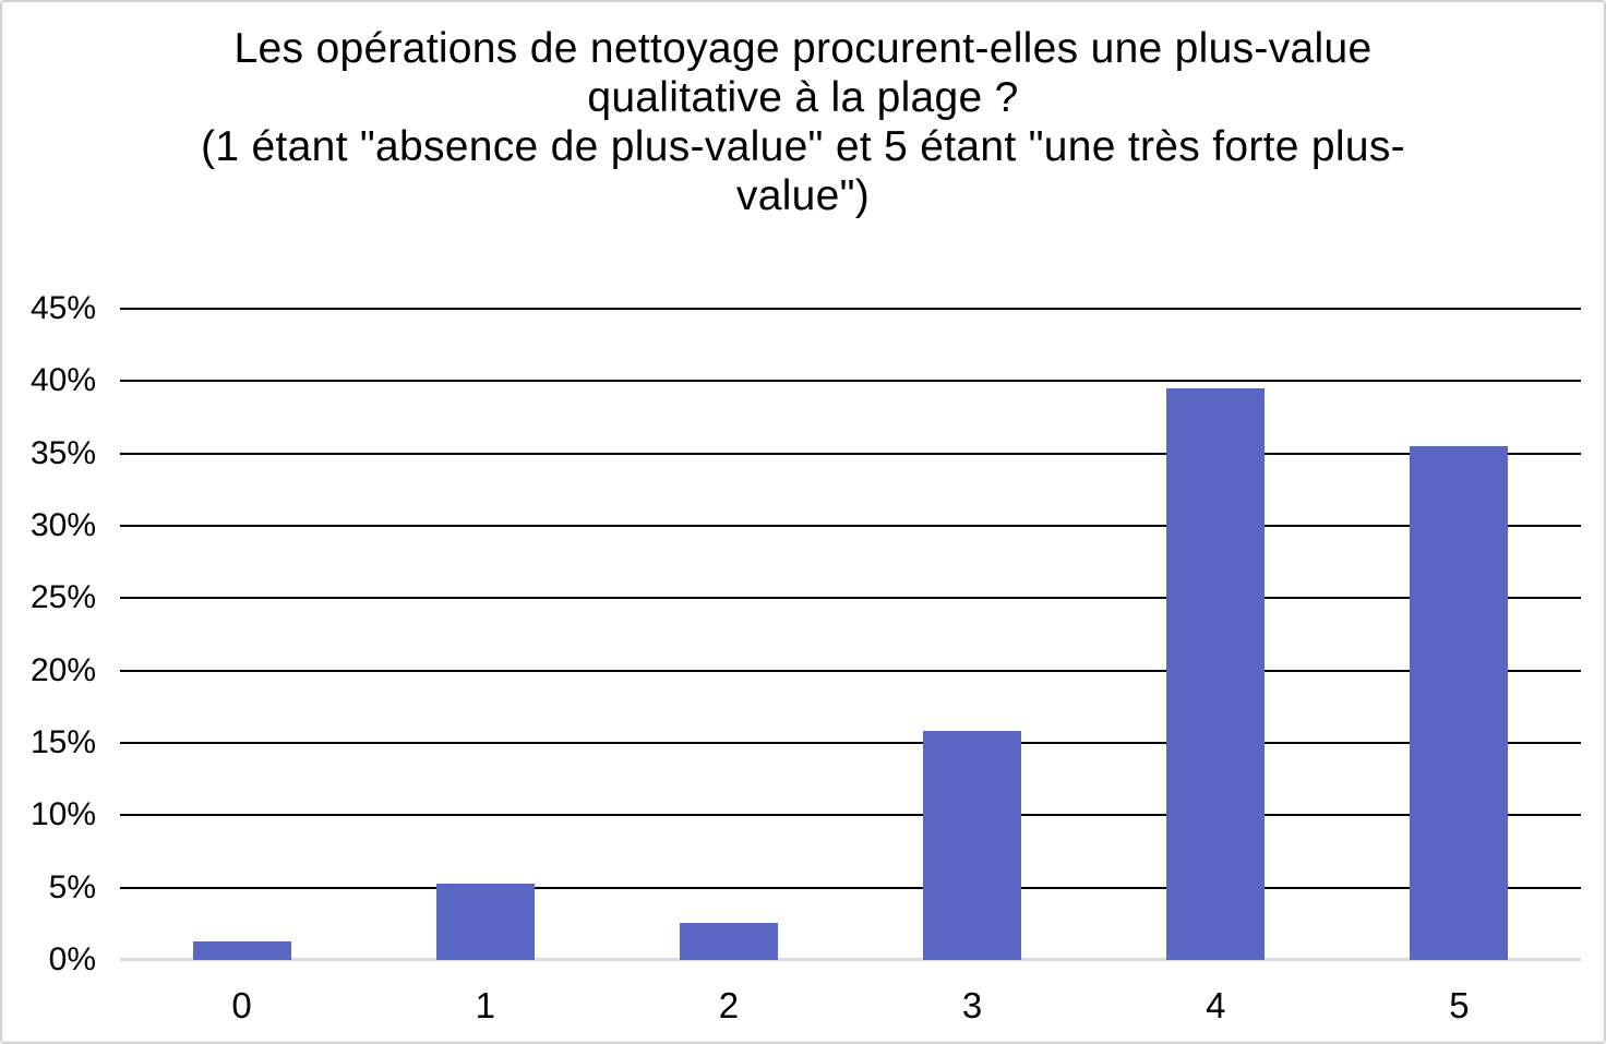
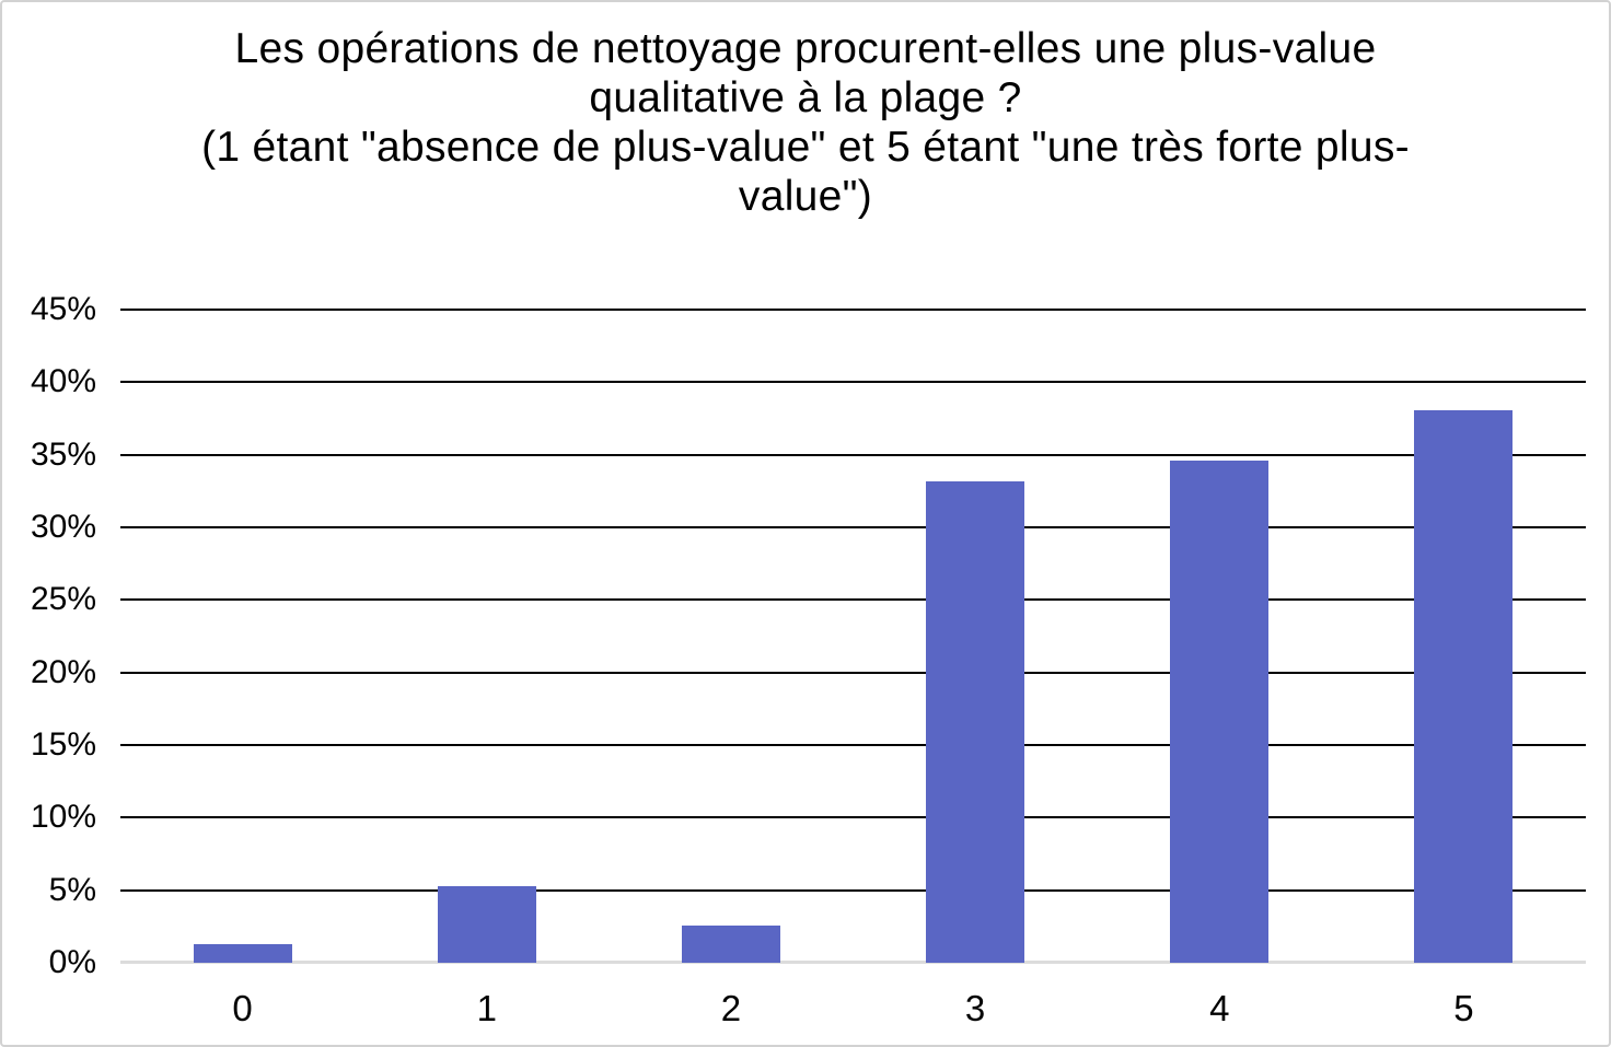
3: 15.8% -> 33.2%
4: 39.5% -> 34.6%
5: 35.5% -> 38.1%
